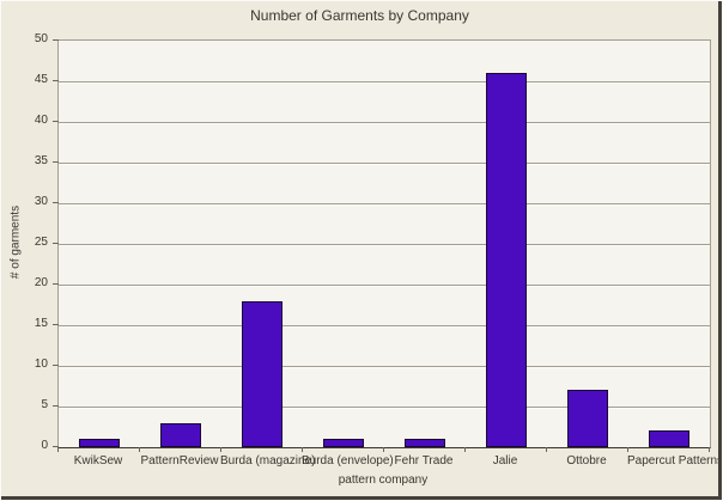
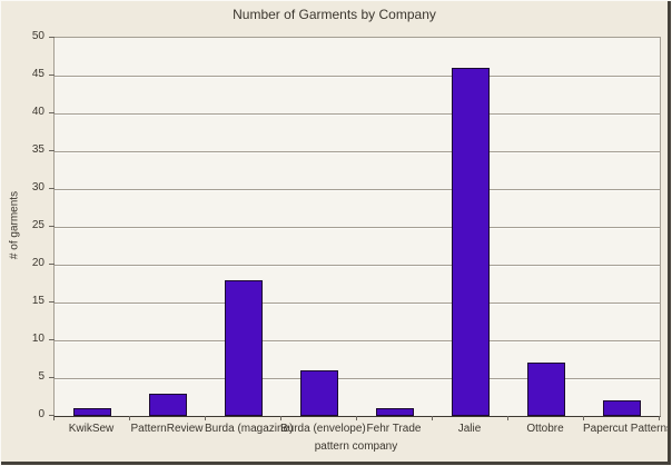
Burda (envelope): 1 -> 6
